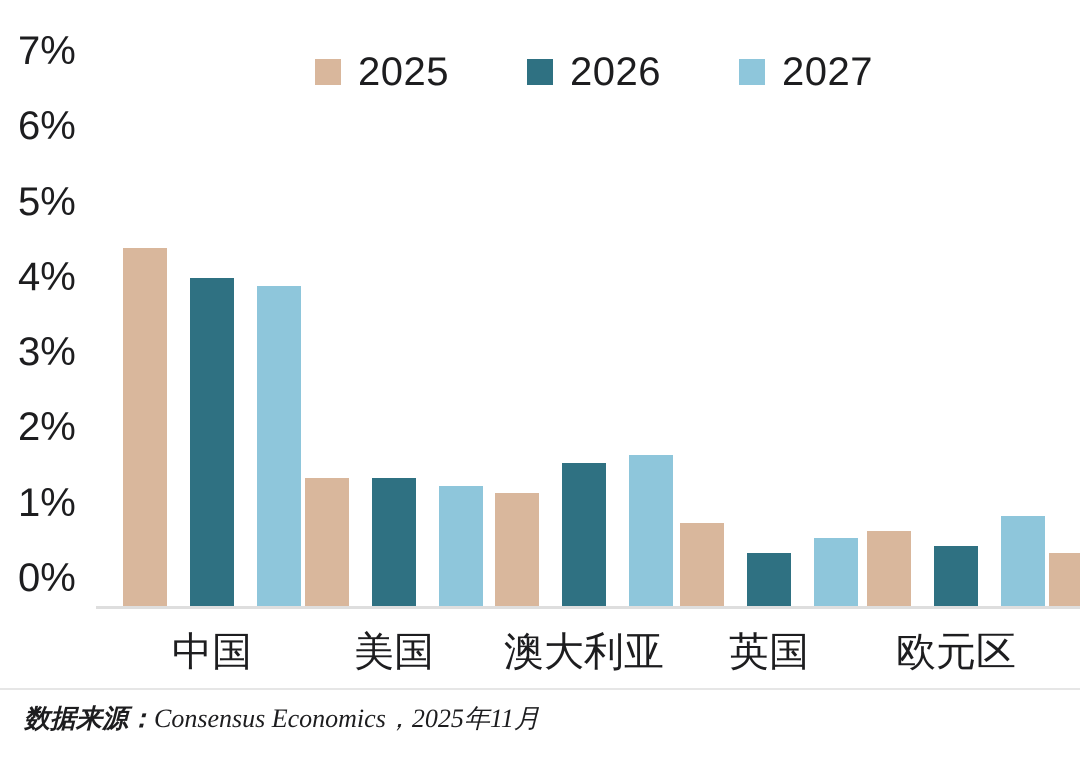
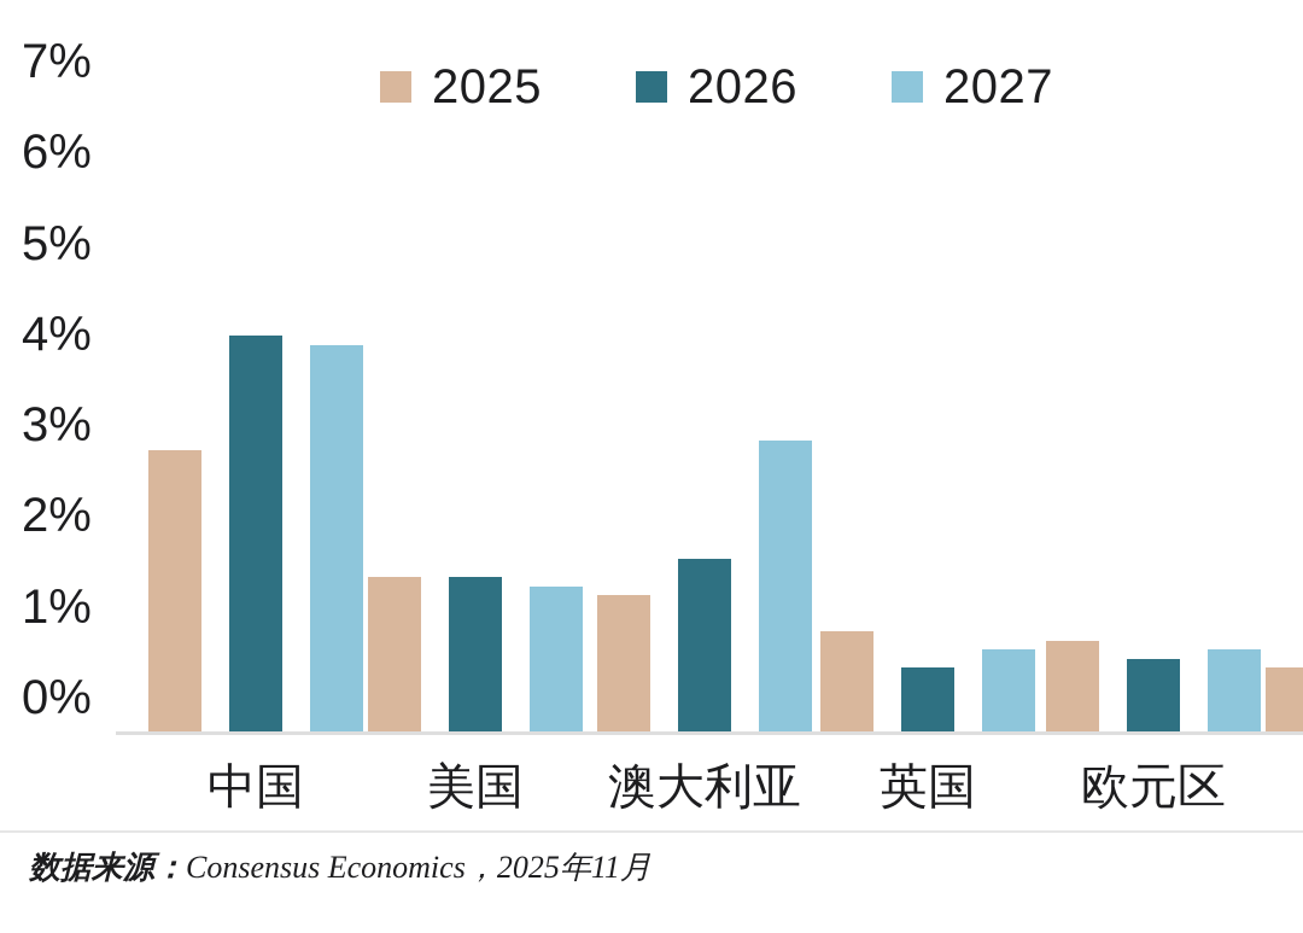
2025/中国: 4.8% -> 3.1%
2027/澳大利亚: 2.0% -> 3.2%
2027/欧元区: 1.2% -> 0.9%
